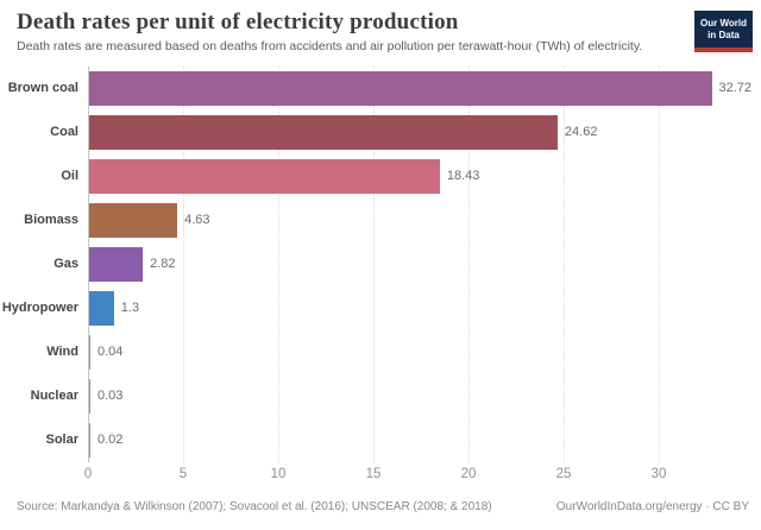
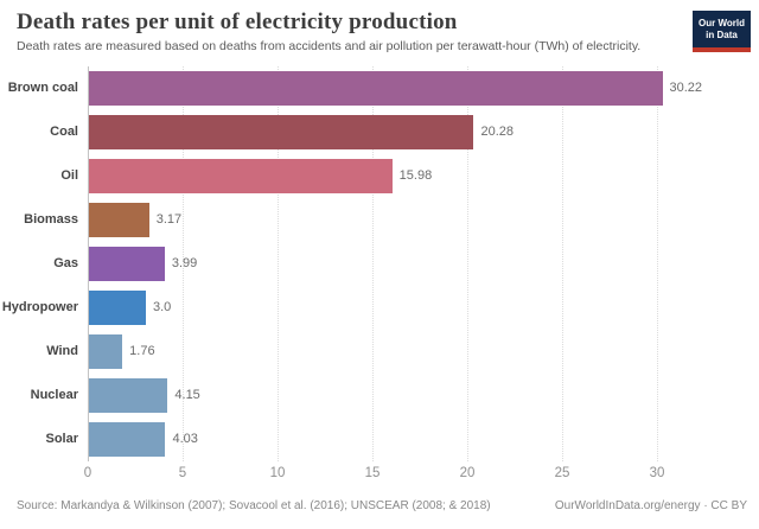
Brown coal: 32.72 -> 30.22
Coal: 24.62 -> 20.28
Oil: 18.43 -> 15.98
Biomass: 4.63 -> 3.17
Gas: 2.82 -> 3.99
Hydropower: 1.3 -> 3.0
Wind: 0.04 -> 1.76
Nuclear: 0.03 -> 4.15
Solar: 0.02 -> 4.03
